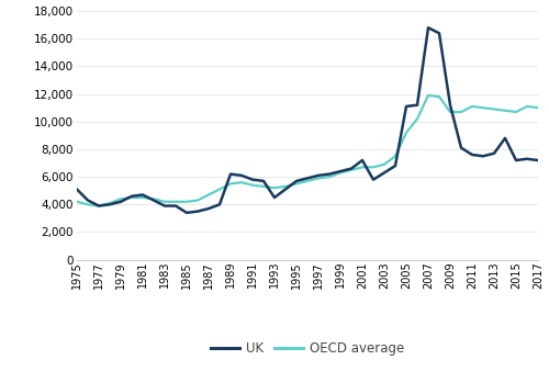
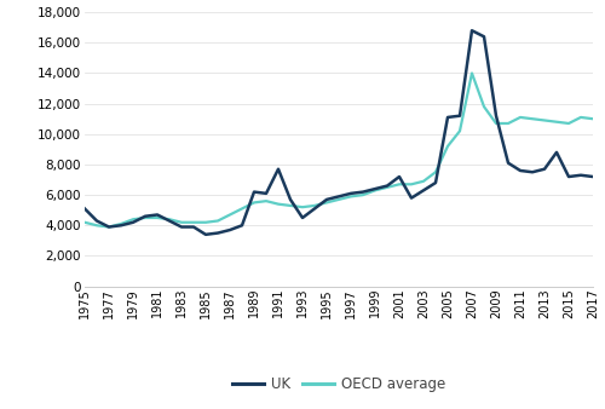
UK/1991: 5,800 -> 7,700
OECD average/2007: 11,900 -> 14,000
